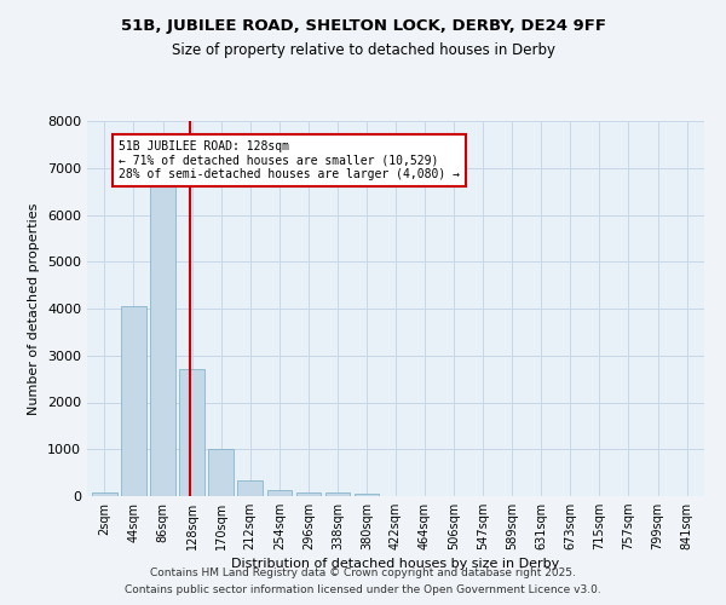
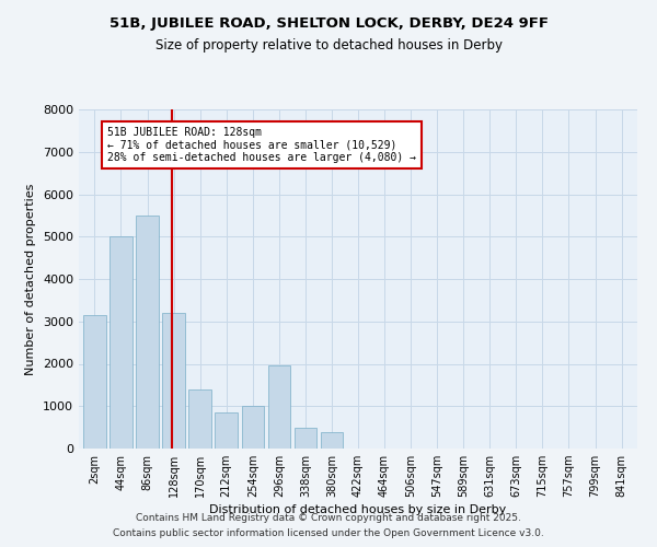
2sqm: 70 -> 3150
44sqm: 4050 -> 5000
86sqm: 6650 -> 5500
128sqm: 2700 -> 3200
170sqm: 1000 -> 1400
212sqm: 330 -> 850
254sqm: 130 -> 1000
296sqm: 90 -> 1950
338sqm: 70 -> 500
380sqm: 40 -> 400
